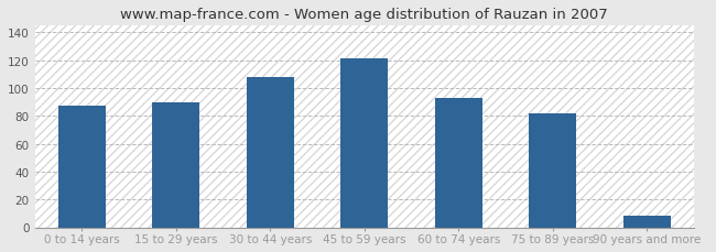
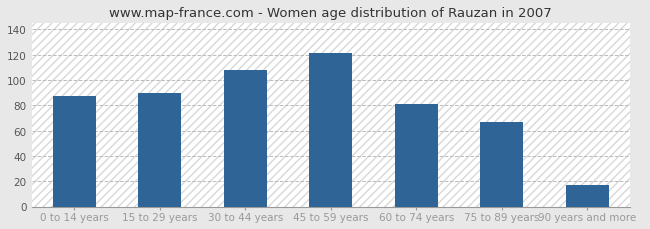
60 to 74 years: 93 -> 81
75 to 89 years: 82 -> 67
90 years and more: 8 -> 17
